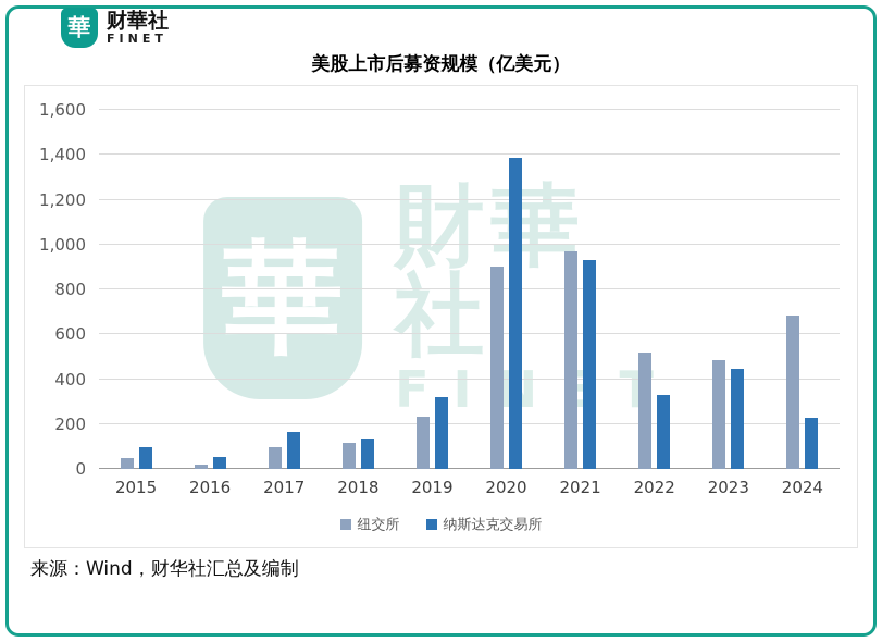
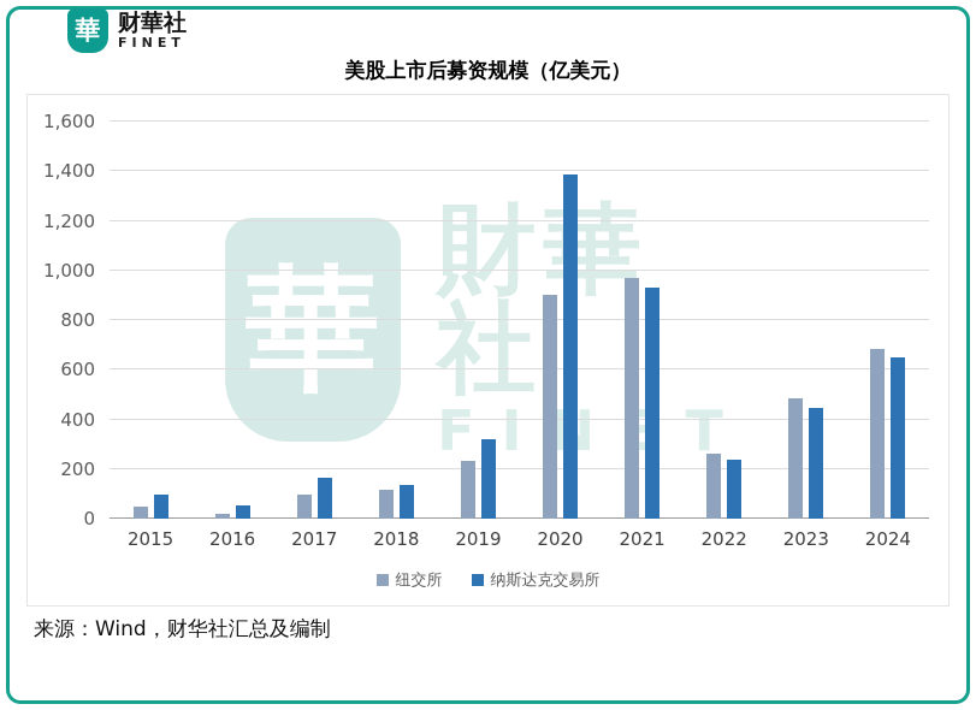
纽交所/2022: 520 -> 260
纳斯达克交易所/2022: 330 -> 240
纳斯达克交易所/2024: 230 -> 650
